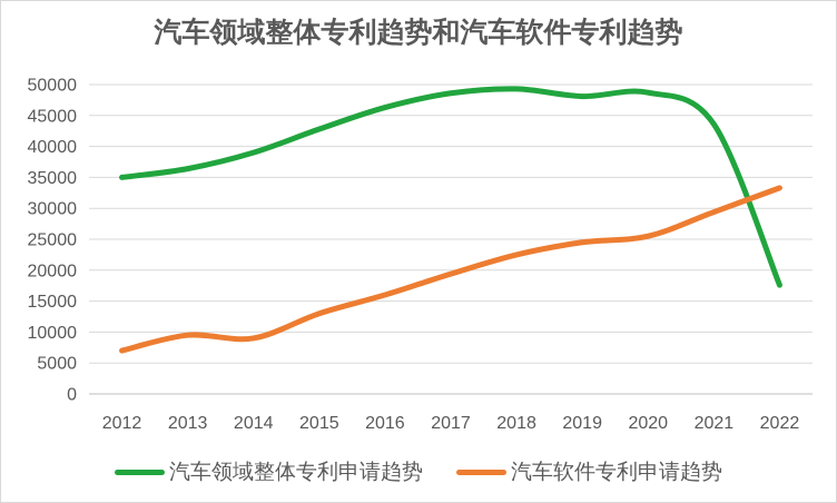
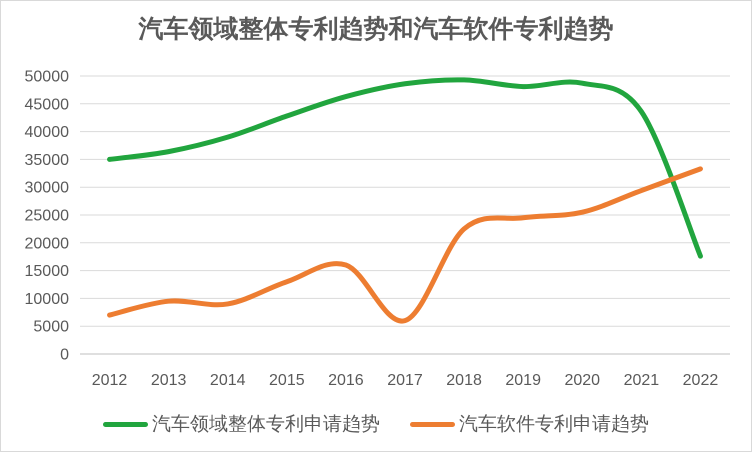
汽车软件专利申请趋势/2017: 19000 -> 6000
